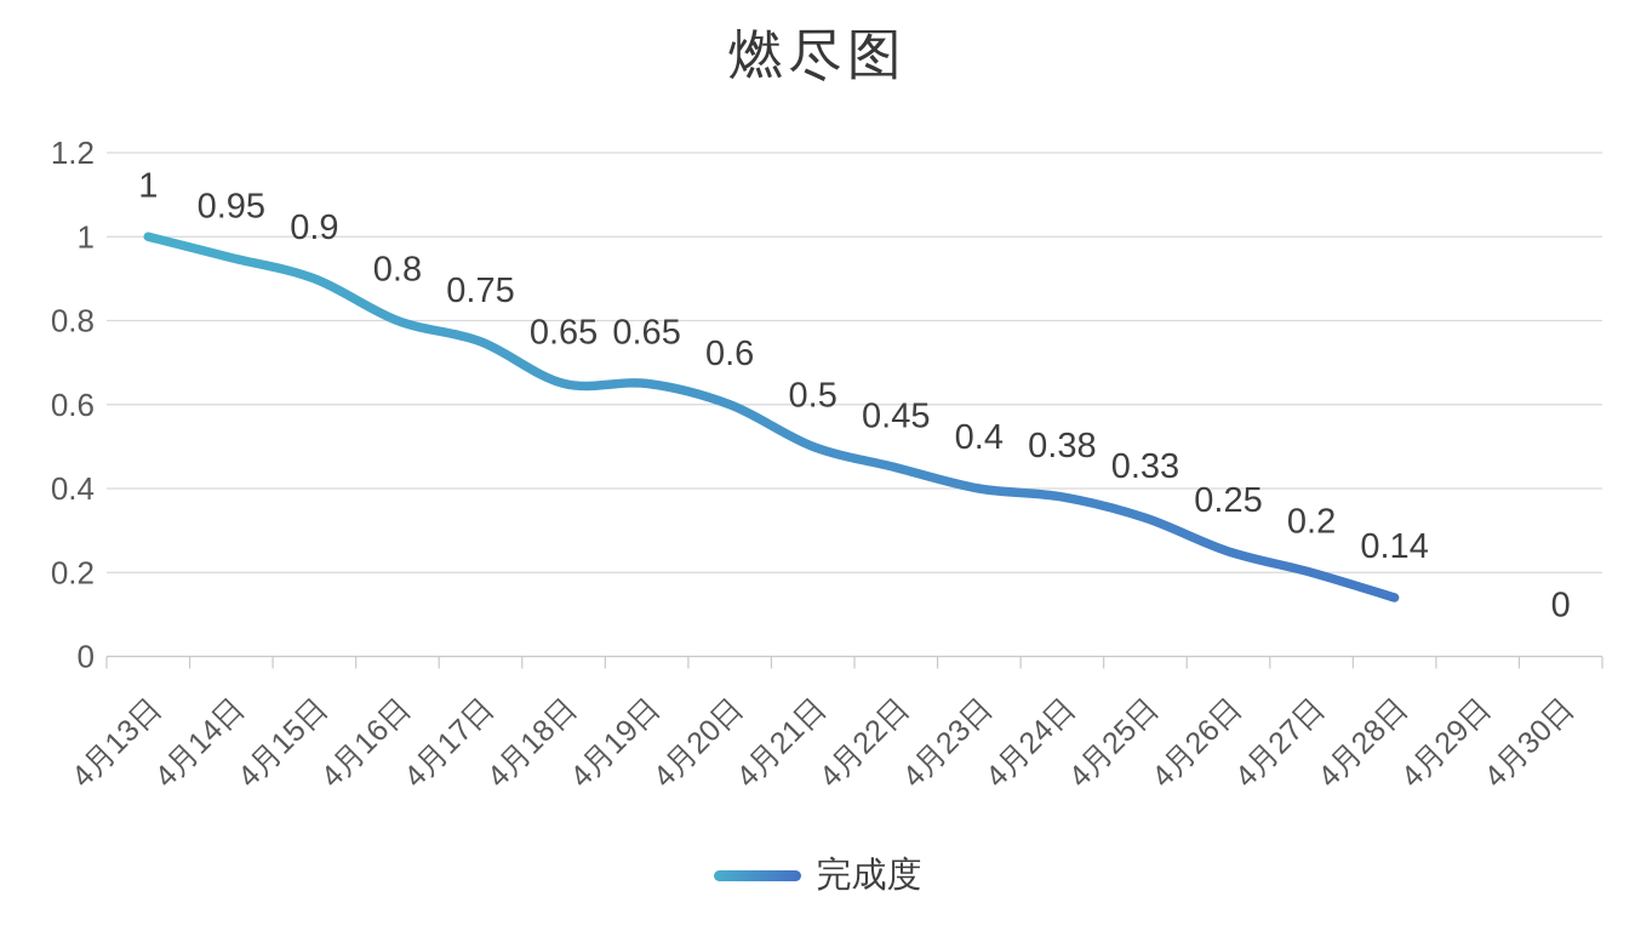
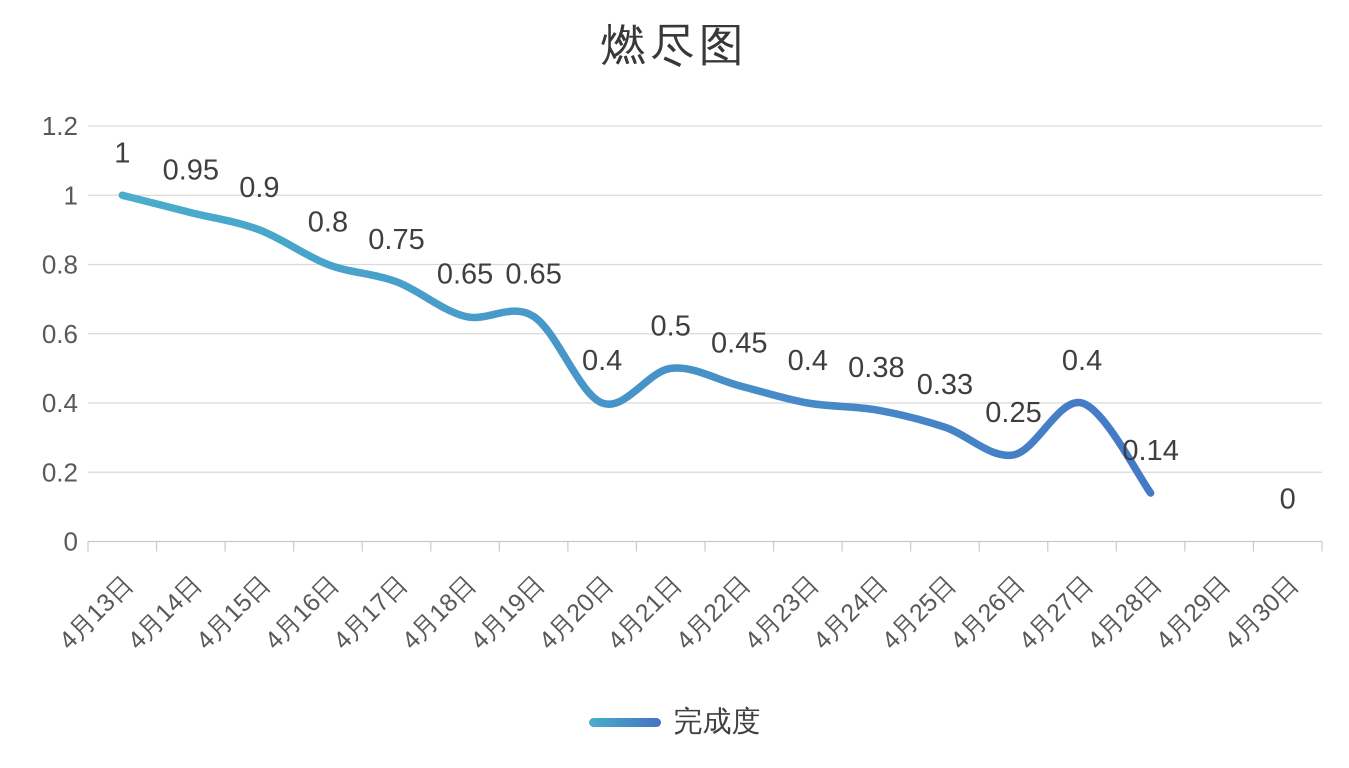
4月20日: 0.6 -> 0.4
4月27日: 0.2 -> 0.4
